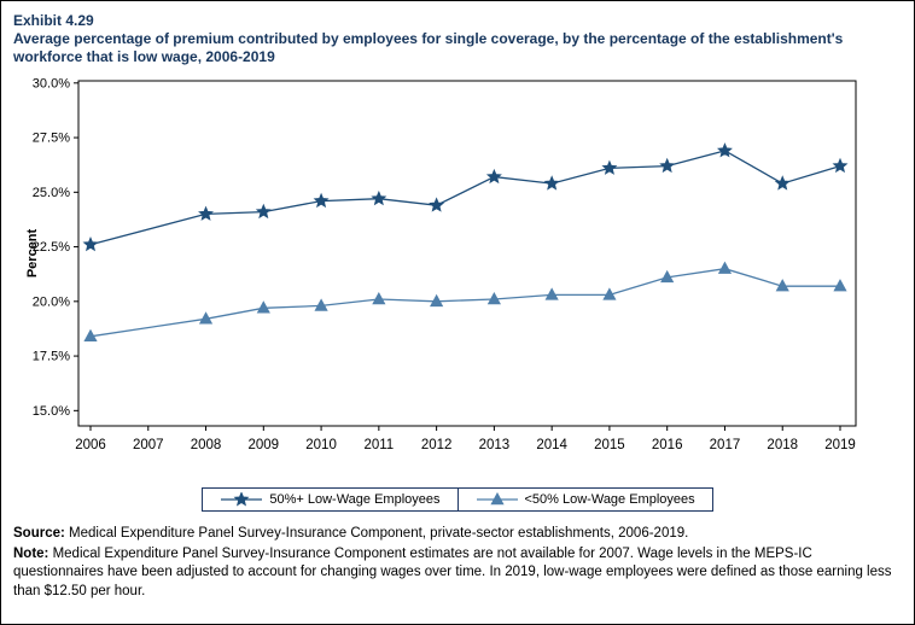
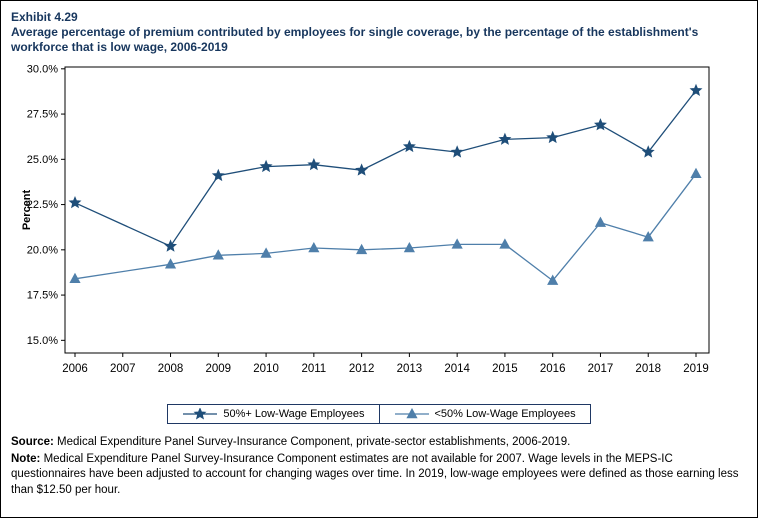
50%+ Low-Wage Employees/2008: 24.0% -> 20.2%
<50% Low-Wage Employees/2016: 21.1% -> 18.3%
50%+ Low-Wage Employees/2019: 26.2% -> 28.8%
<50% Low-Wage Employees/2019: 20.7% -> 24.2%
